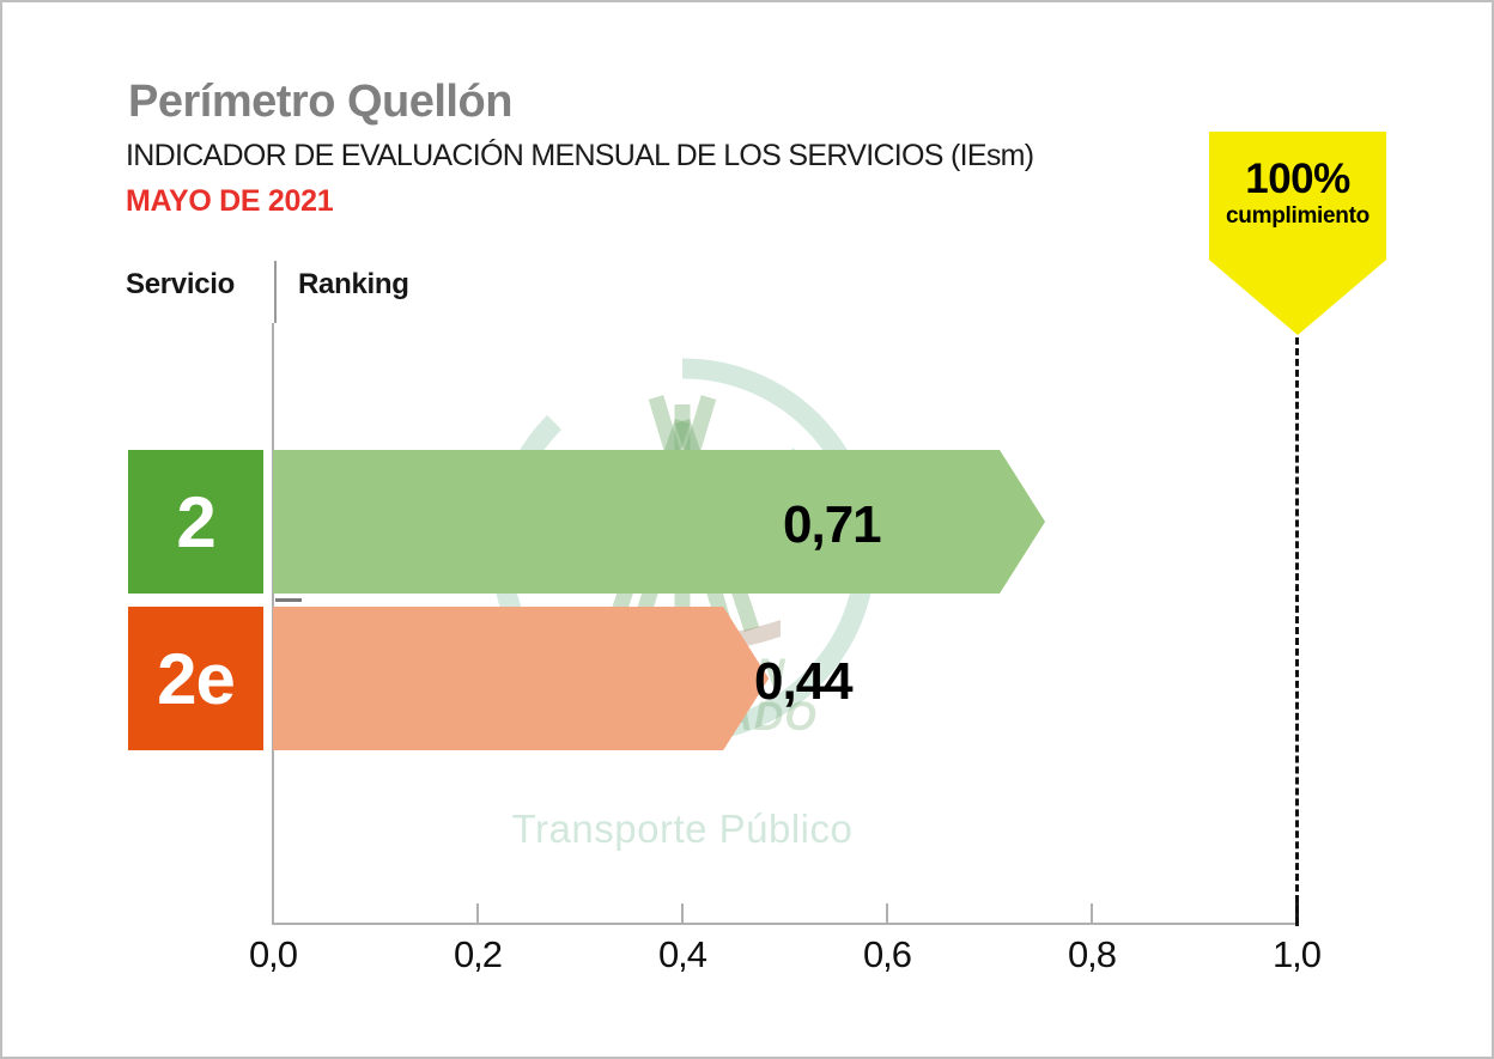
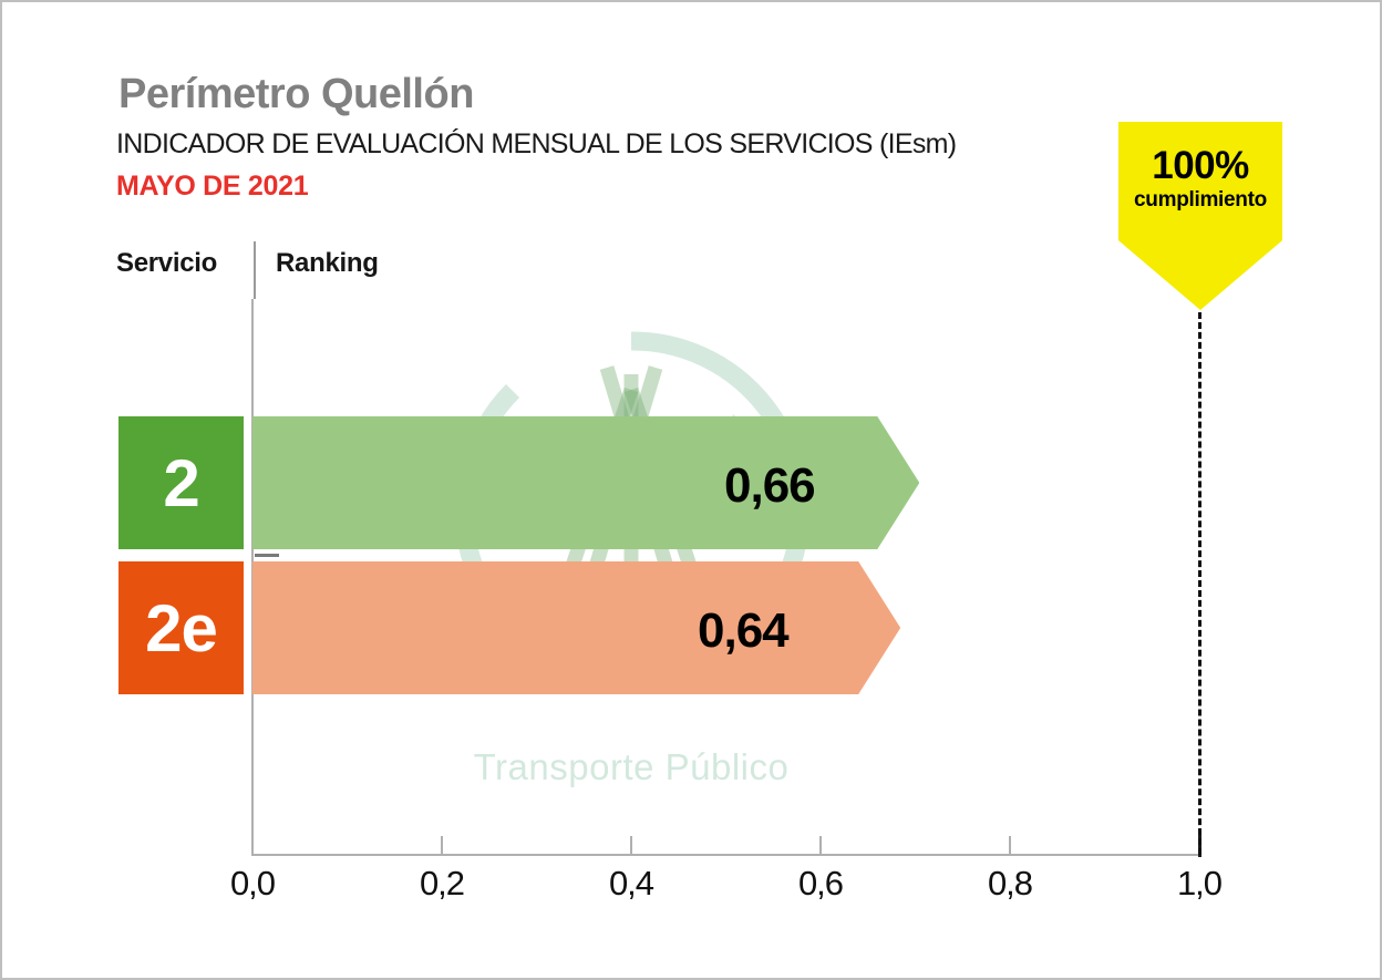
2: 0,71 -> 0,66
2e: 0,44 -> 0,64
